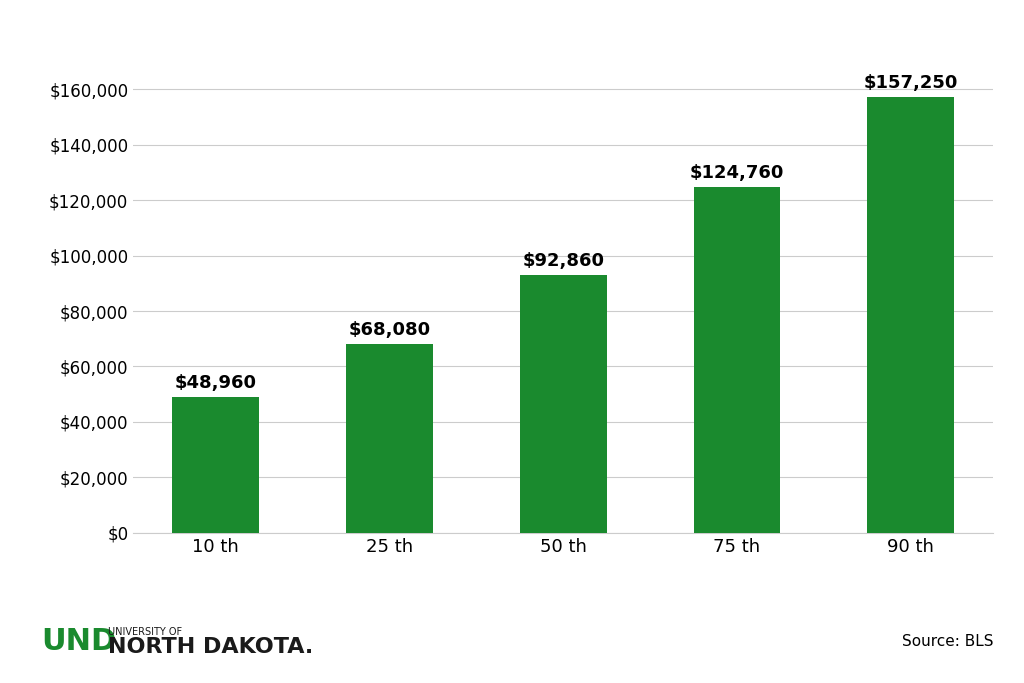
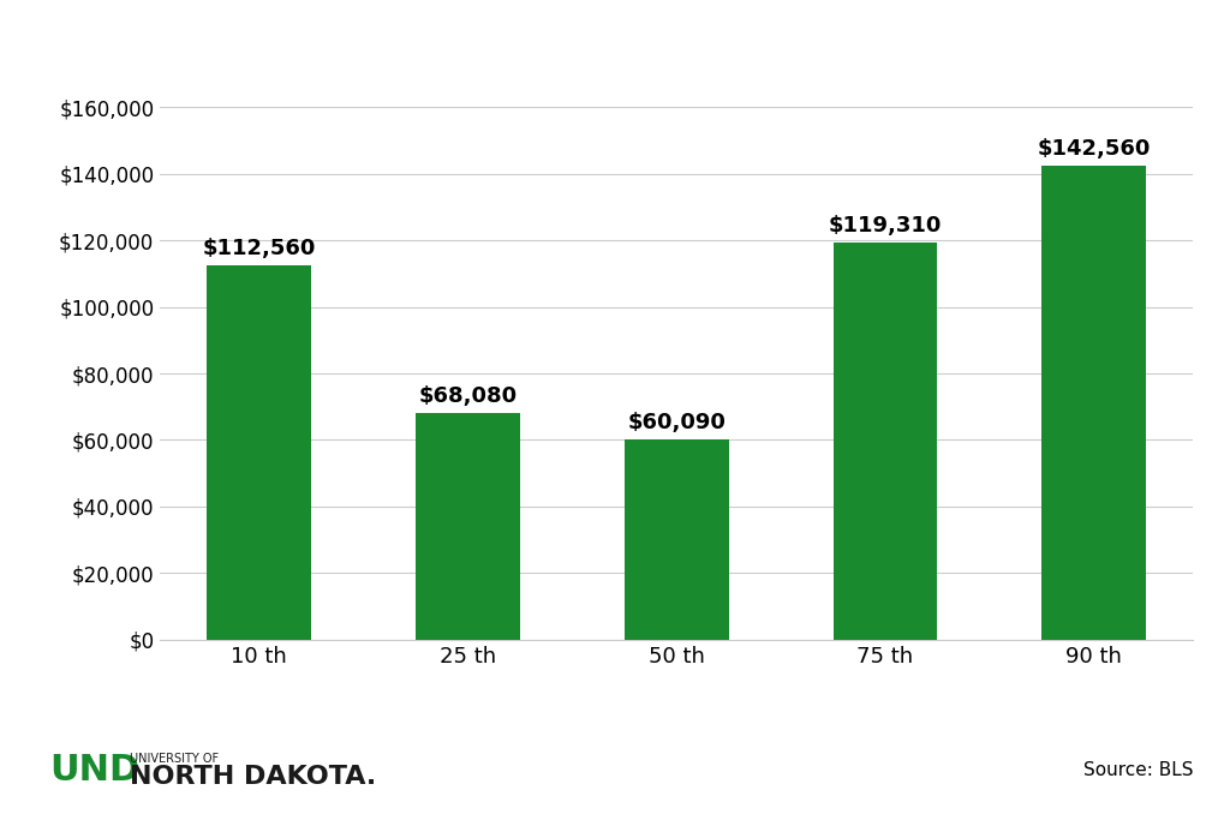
10 th: $48,960 -> $112,560
50 th: $92,860 -> $60,090
75 th: $124,760 -> $119,310
90 th: $157,250 -> $142,560
